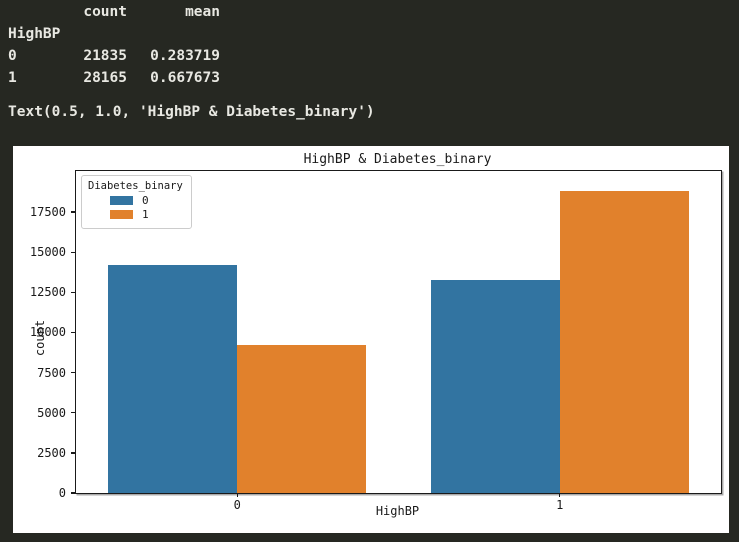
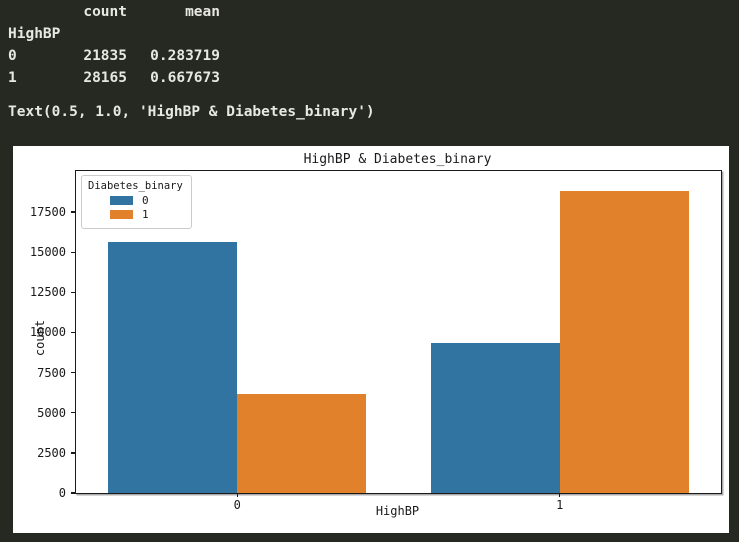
0/0: 14200 -> 15600
1/0: 9200 -> 6200
0/1: 13300 -> 9400
